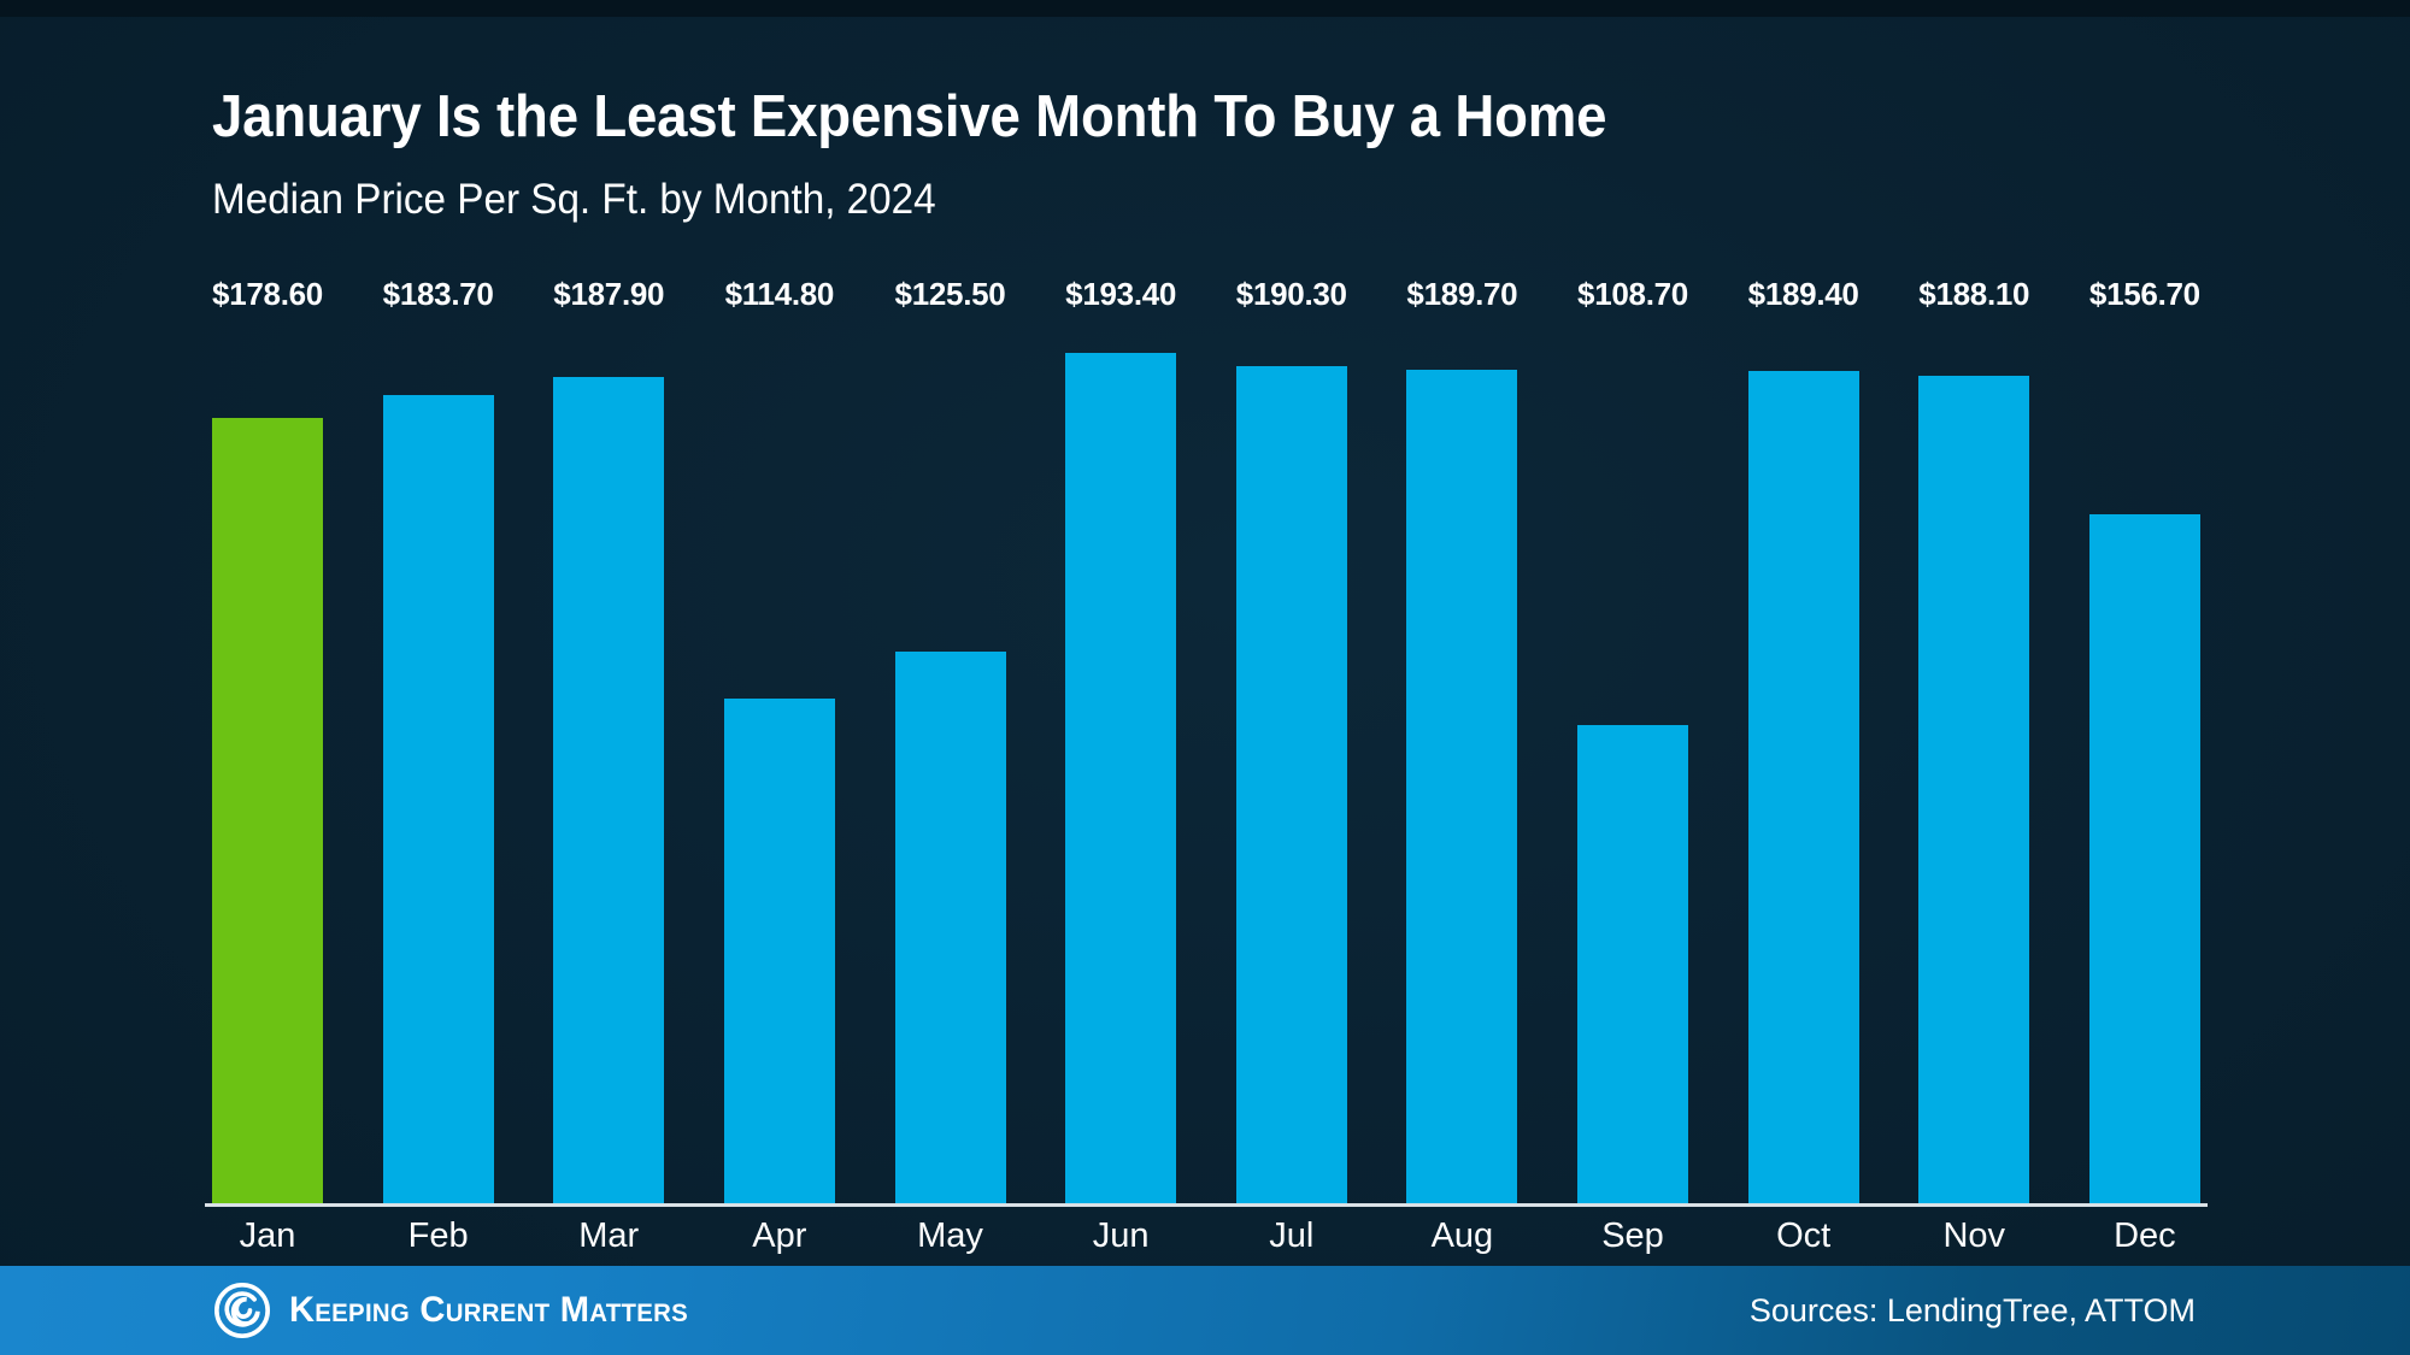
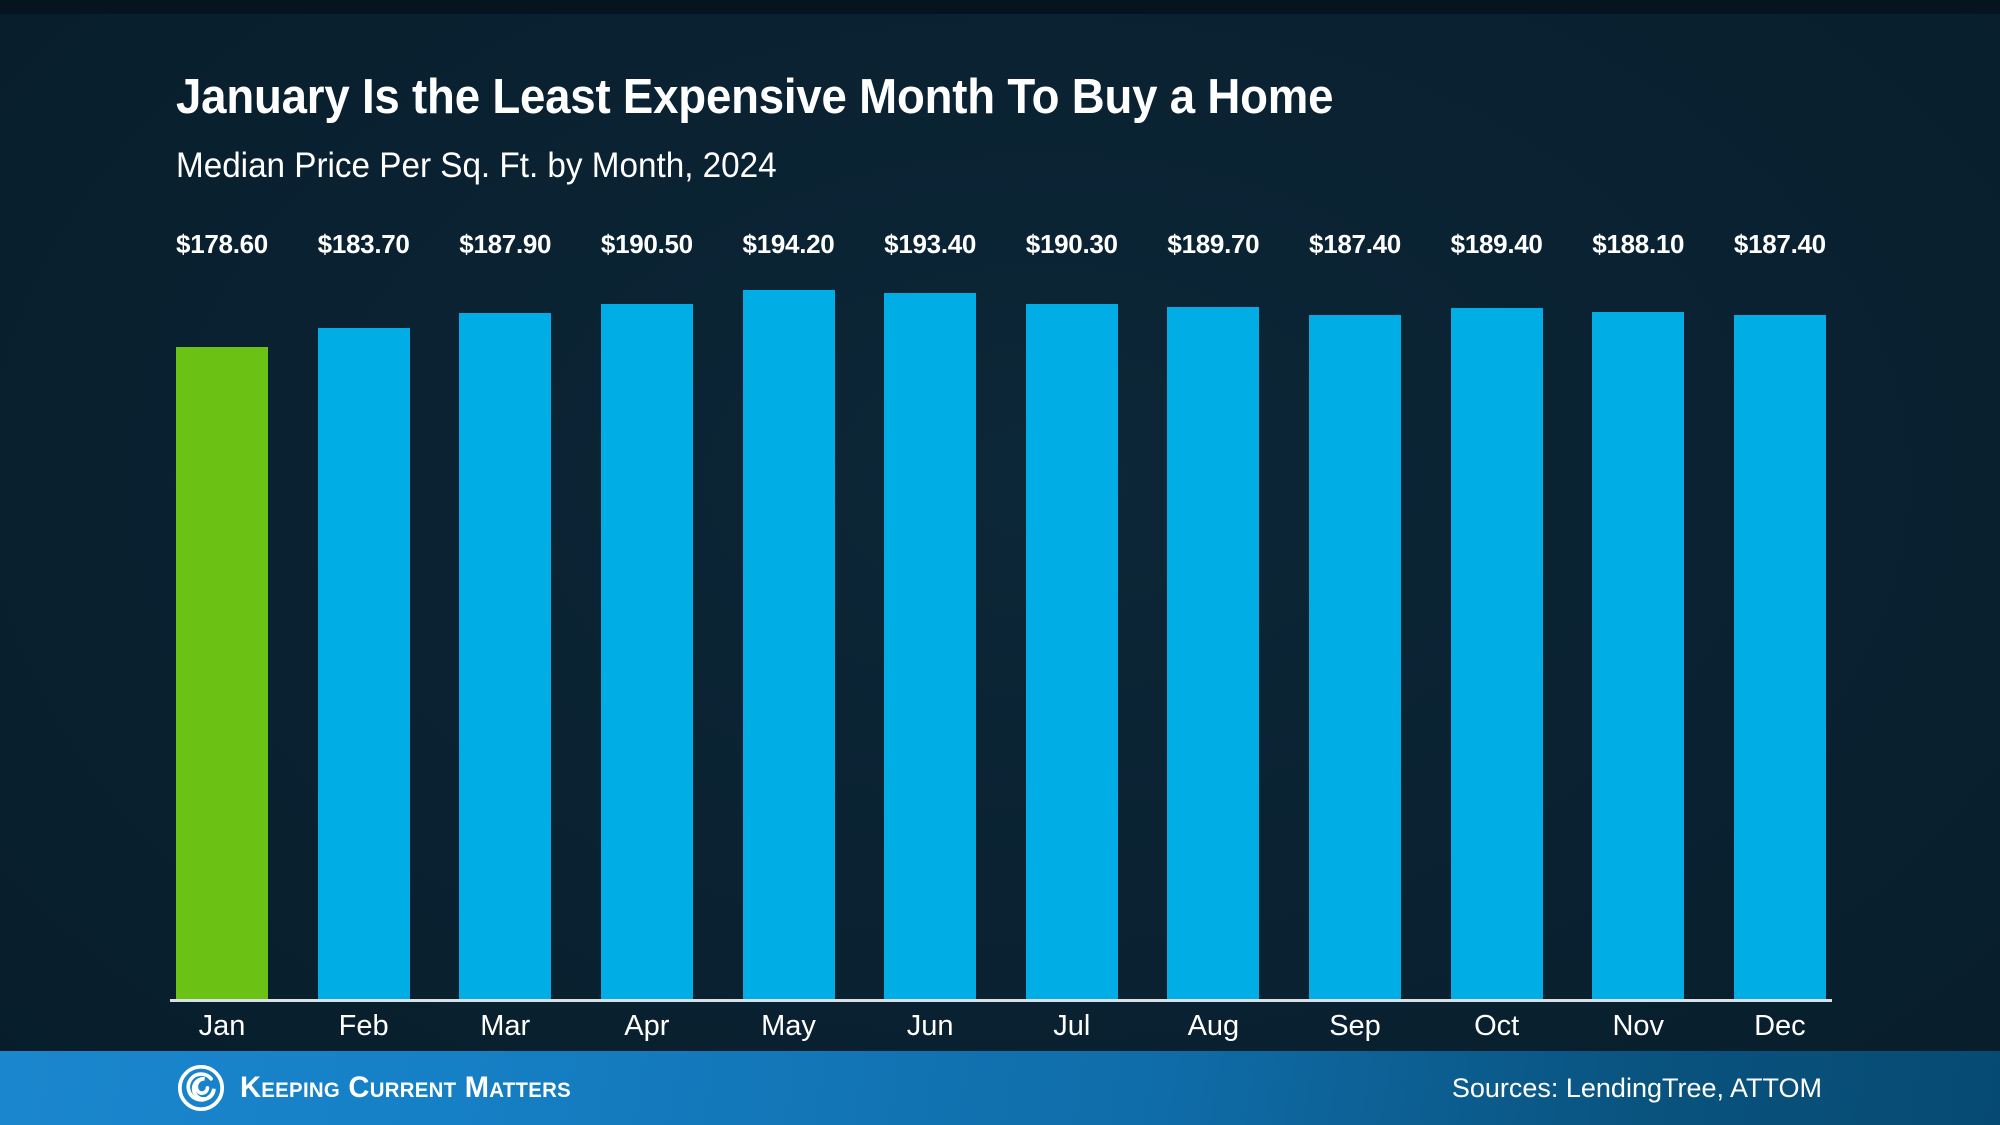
Apr: $114.80 -> $190.50
May: $125.50 -> $194.20
Sep: $108.70 -> $187.40
Dec: $156.70 -> $187.40
